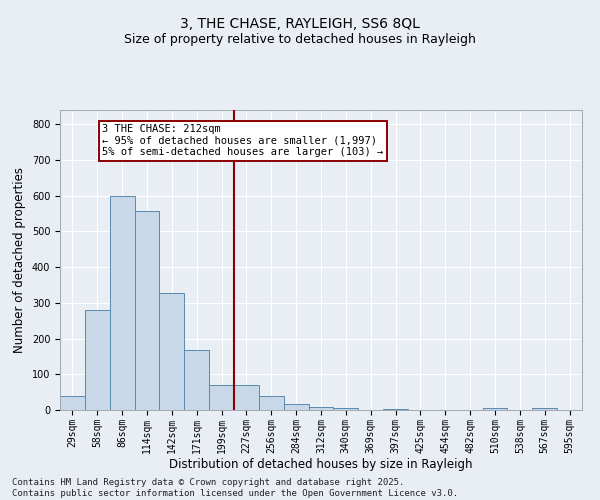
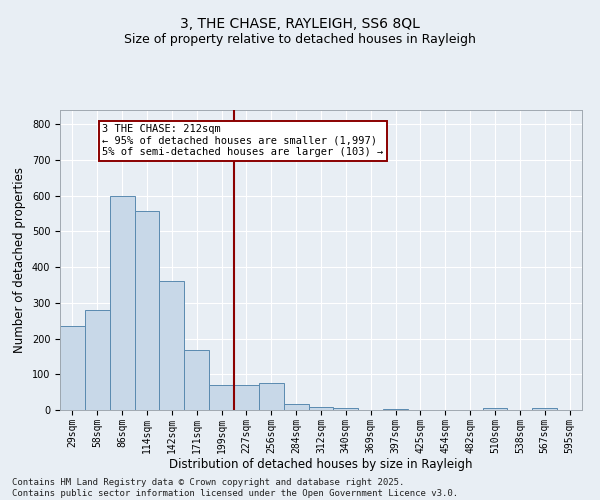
29sqm: 38 -> 235
142sqm: 328 -> 360
256sqm: 38 -> 75
